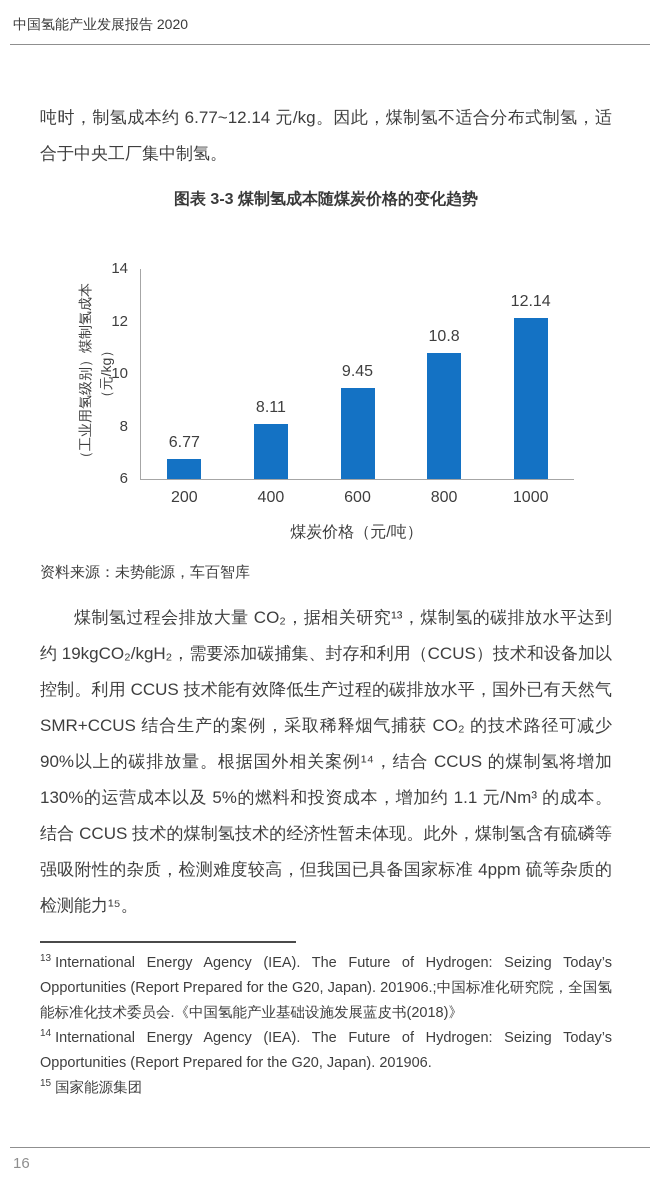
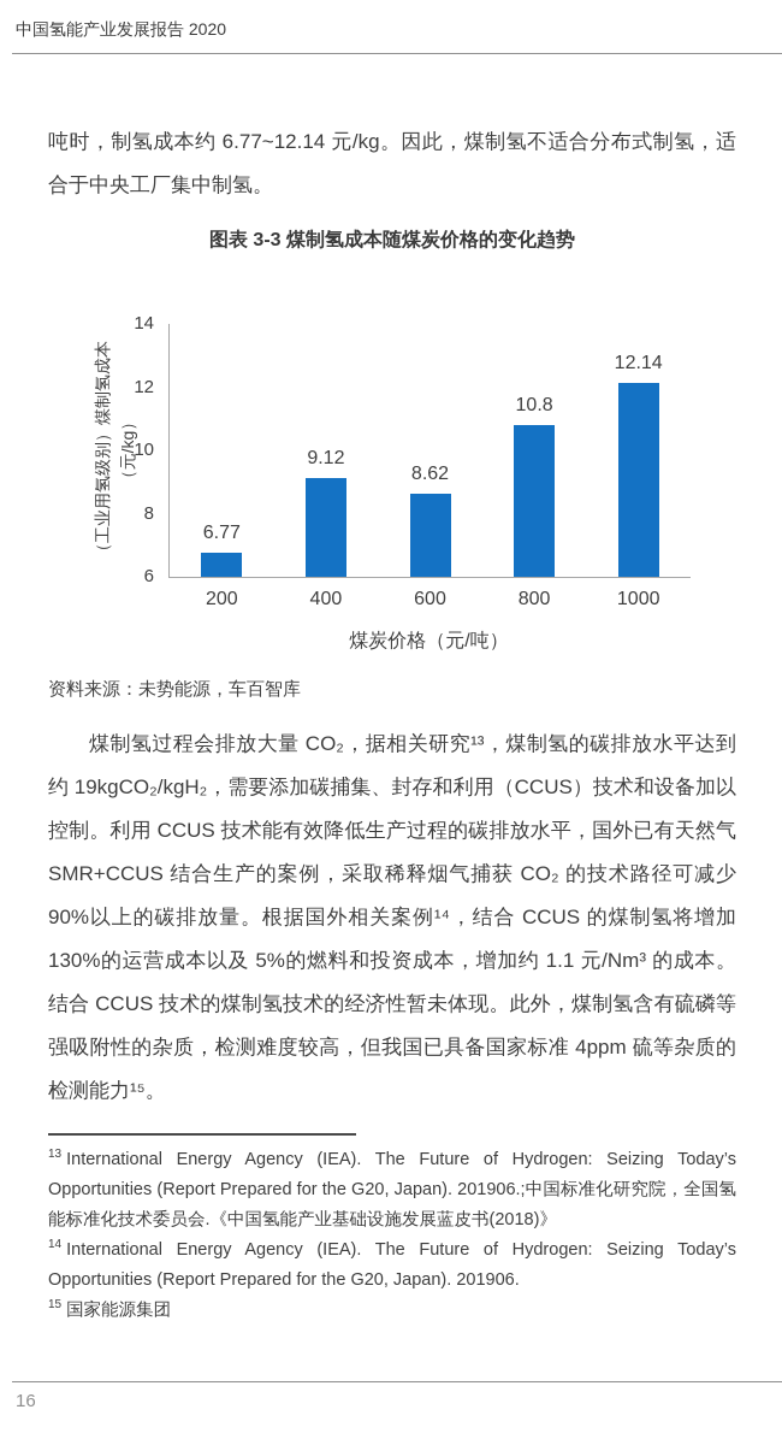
400: 8.11 -> 9.12
600: 9.45 -> 8.62
